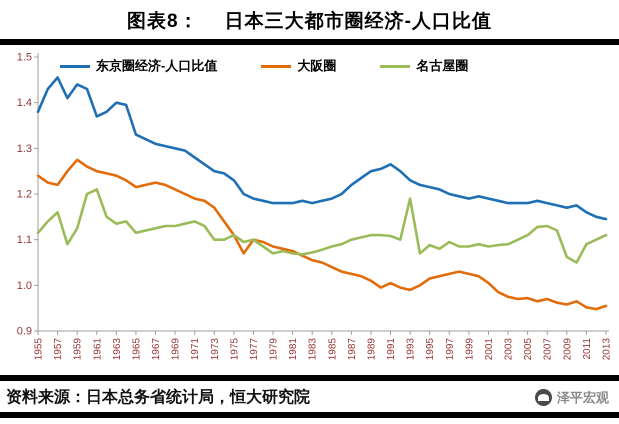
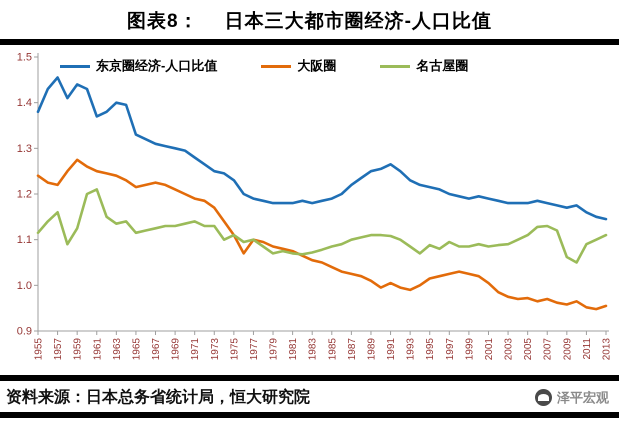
名古屋圈/1973: 1.10 -> 1.13
名古屋圈/1993: 1.19 -> 1.08
